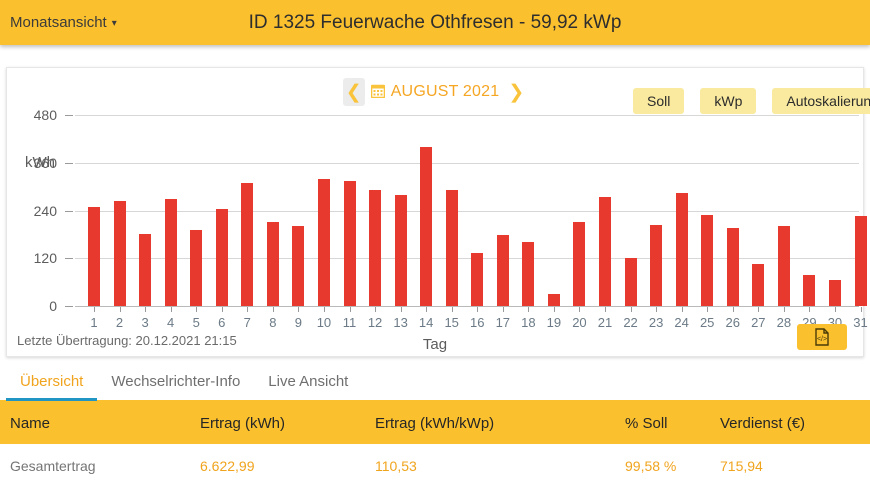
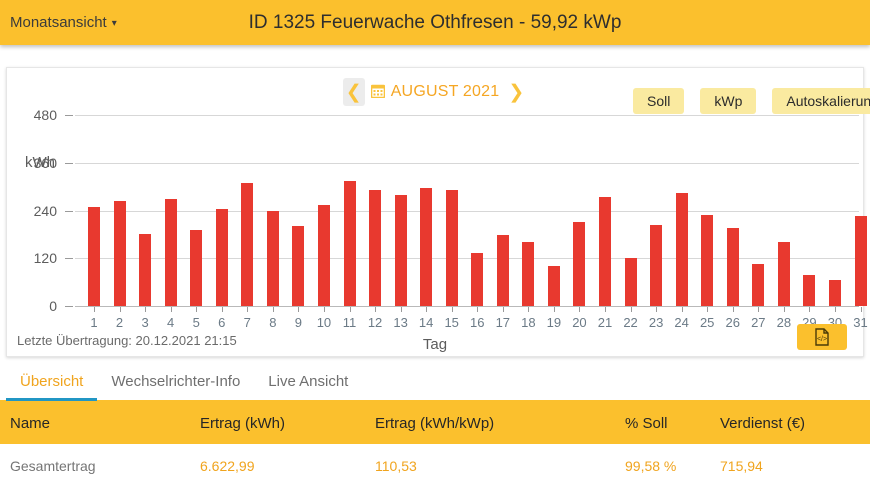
8: 210 -> 240
10: 320 -> 250
14: 400 -> 300
19: 30 -> 100
28: 200 -> 160
